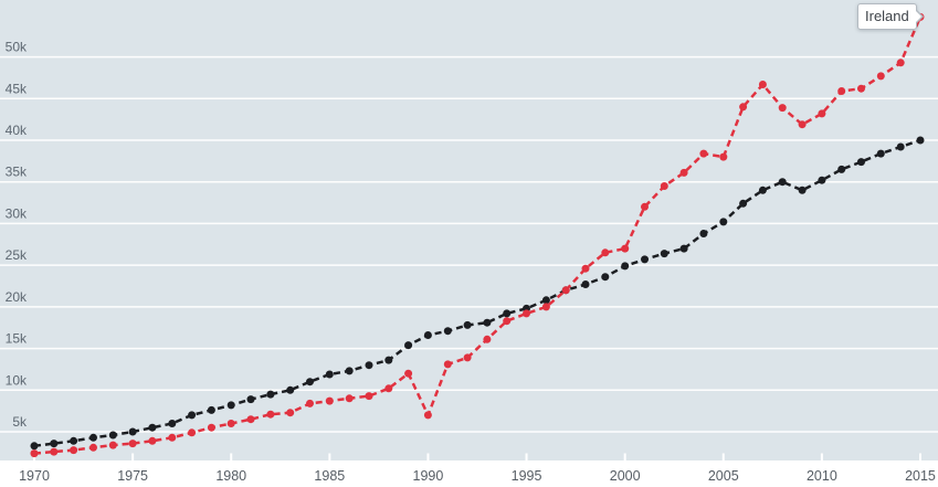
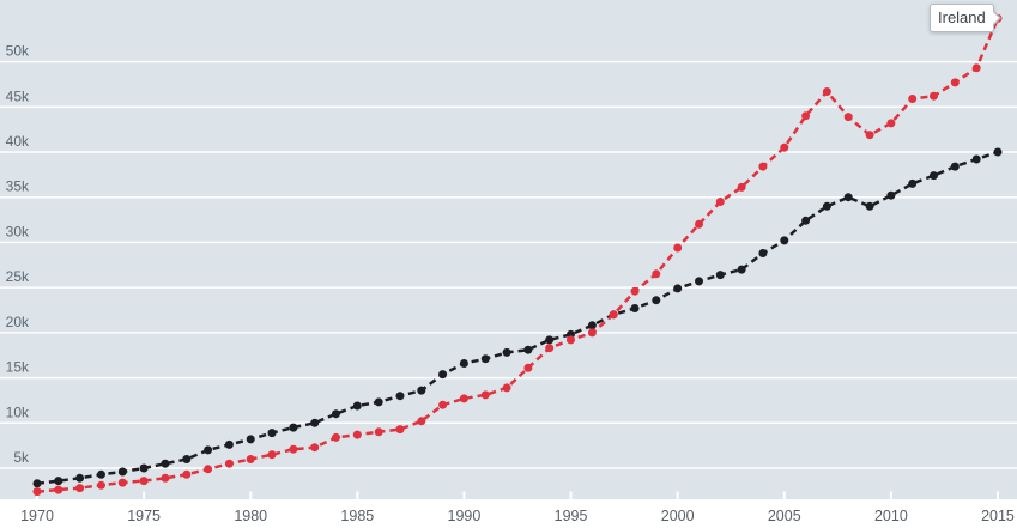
Ireland/1990: 7k -> 13k
Ireland/2000: 27k -> 29k
Ireland/2005: 38k -> 40k
